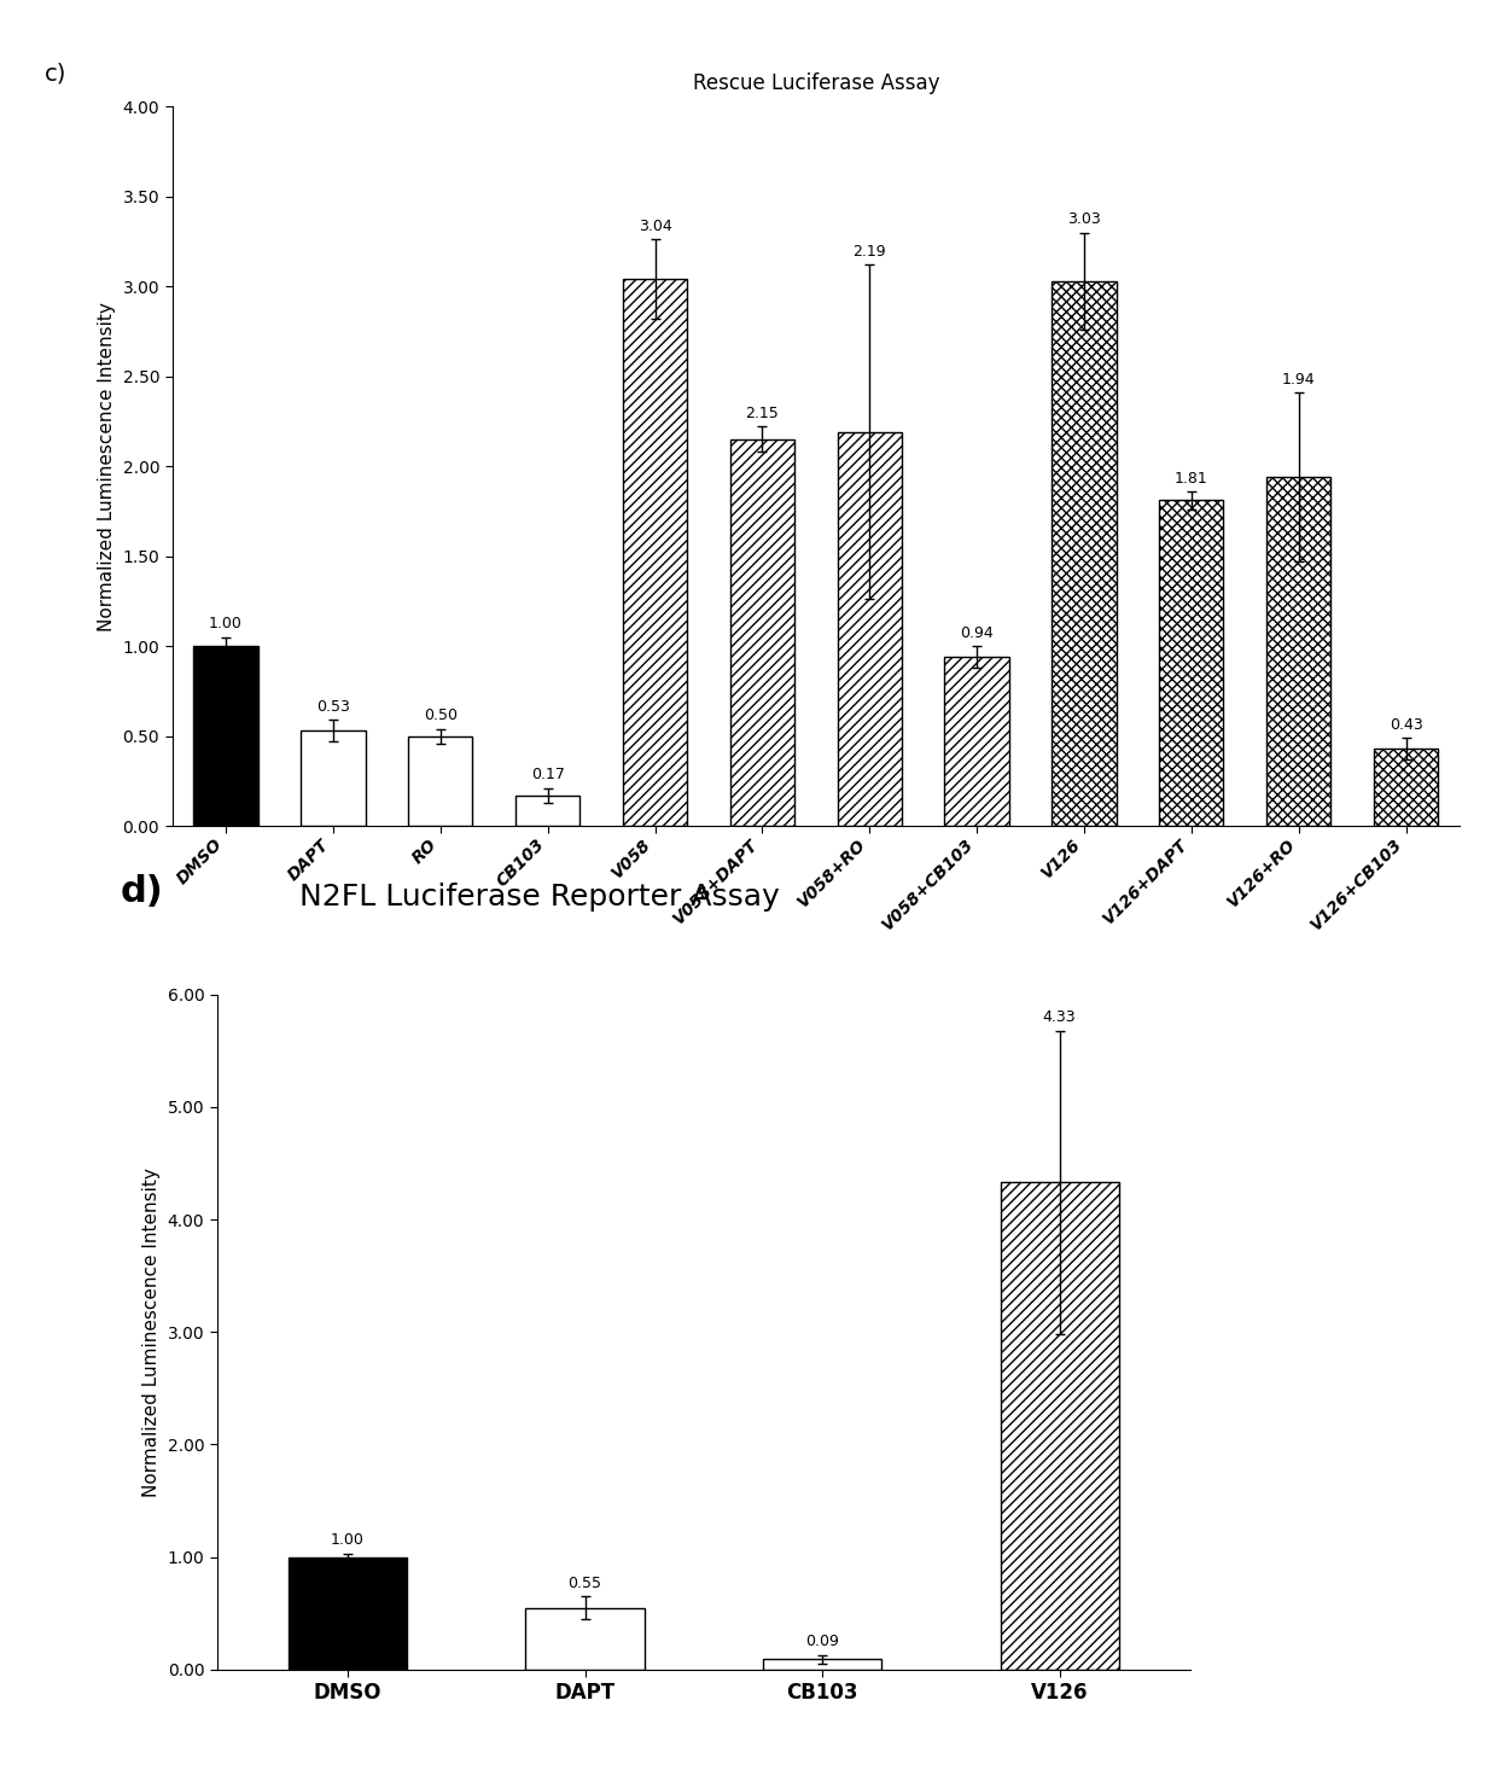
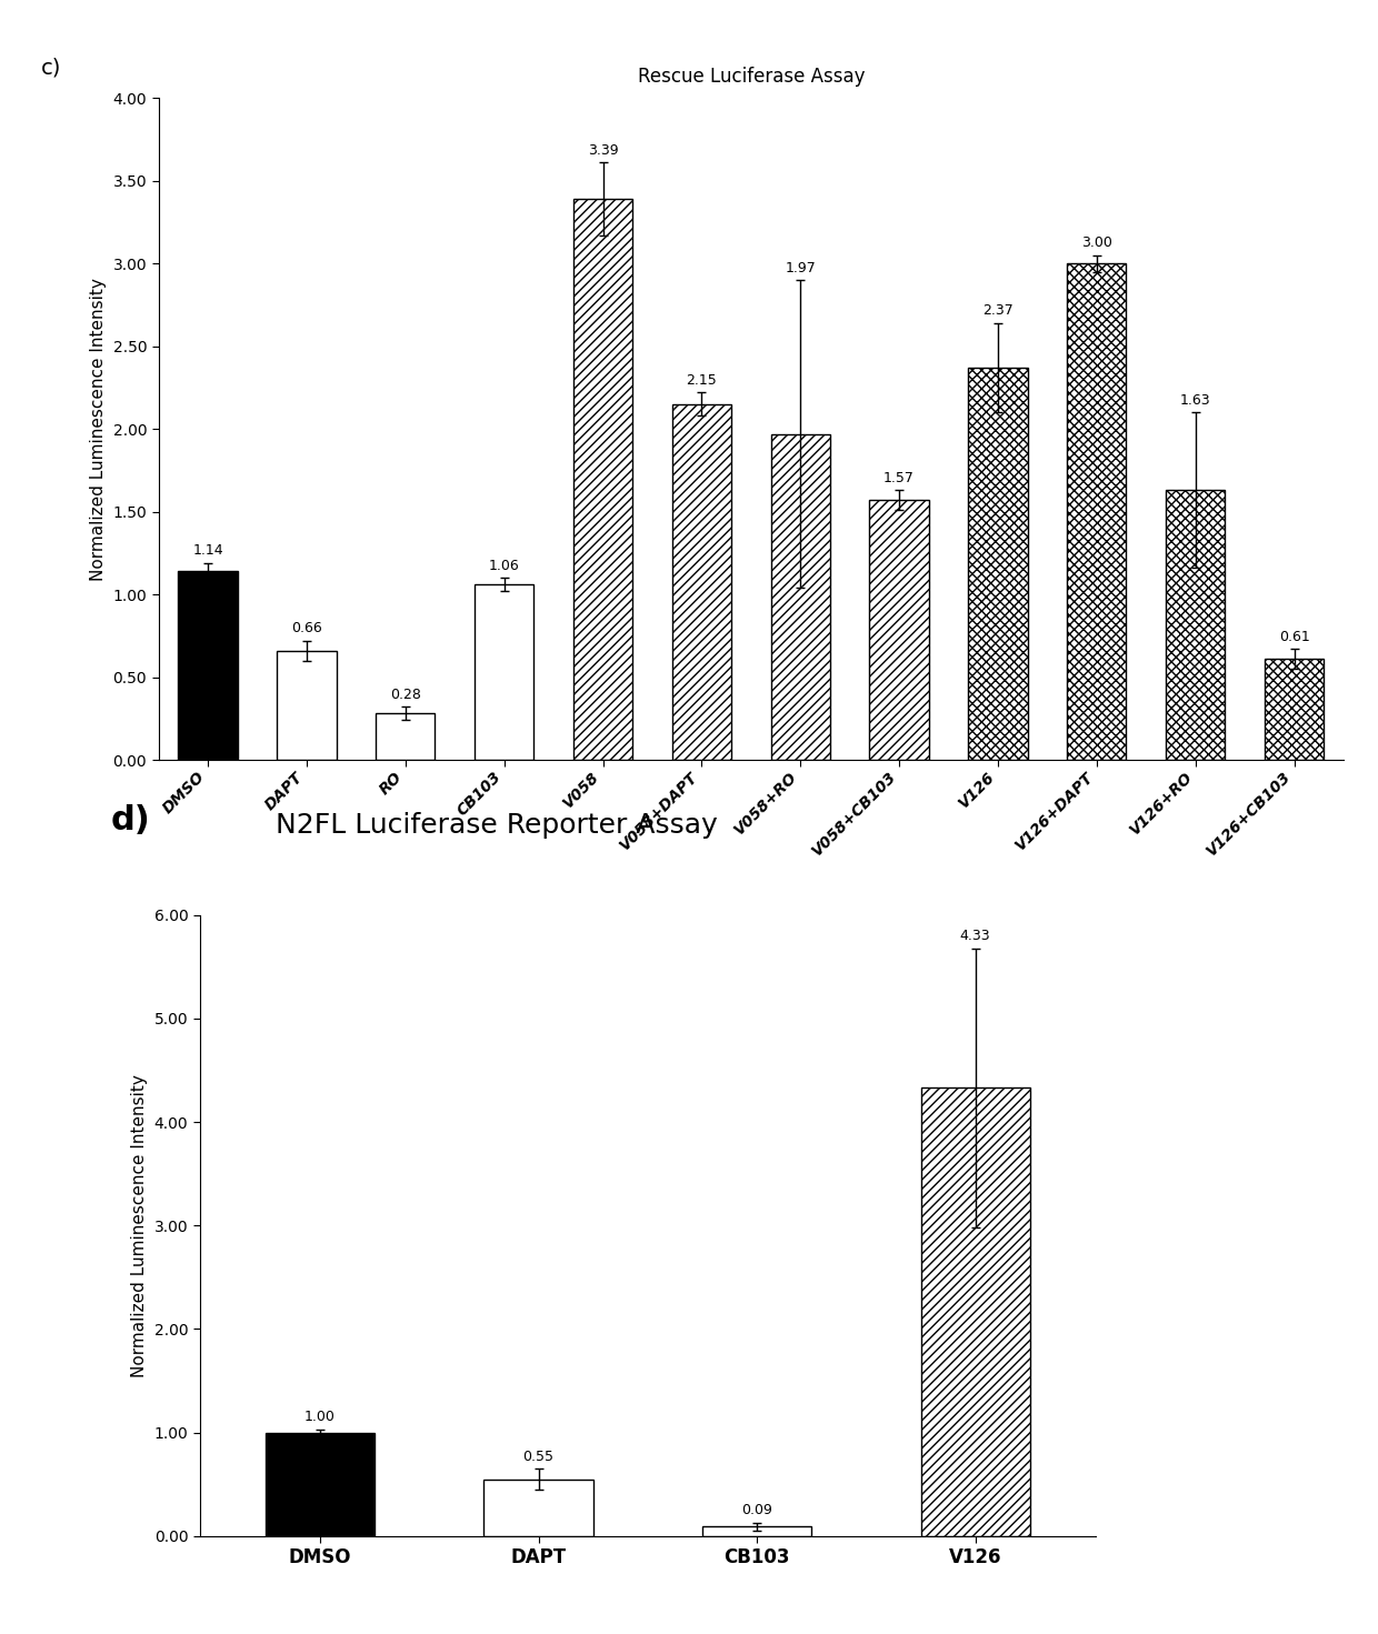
Rescue Luciferase Assay/DMSO: 1.00 -> 1.14
Rescue Luciferase Assay/DAPT: 0.53 -> 0.66
Rescue Luciferase Assay/RO: 0.50 -> 0.28
Rescue Luciferase Assay/CB103: 0.17 -> 1.06
Rescue Luciferase Assay/V058: 3.04 -> 3.39
Rescue Luciferase Assay/V058+RO: 2.19 -> 1.97
Rescue Luciferase Assay/V058+CB103: 0.94 -> 1.57
Rescue Luciferase Assay/V126: 3.03 -> 2.37
Rescue Luciferase Assay/V126+DAPT: 1.81 -> 3.00
Rescue Luciferase Assay/V126+RO: 1.94 -> 1.63
Rescue Luciferase Assay/V126+CB103: 0.43 -> 0.61
